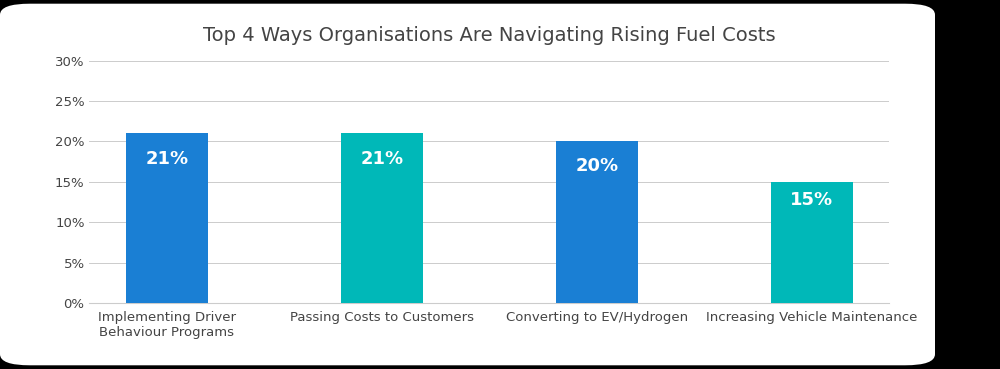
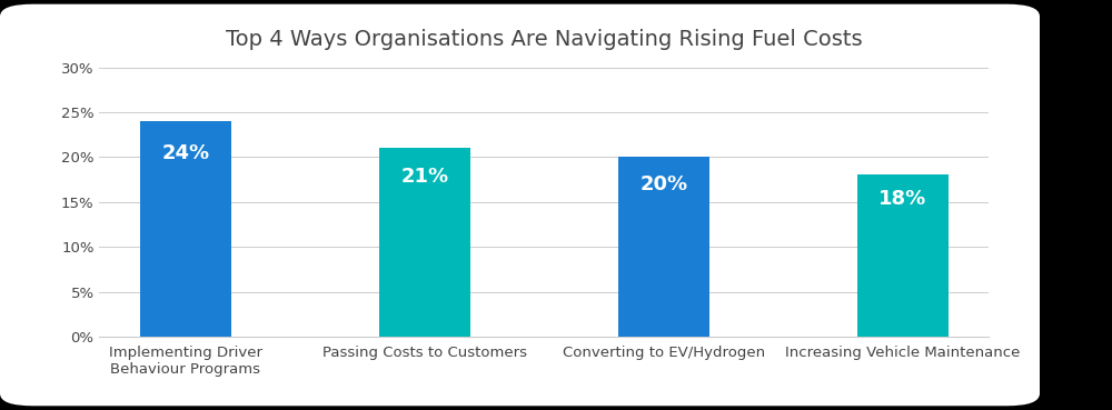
Implementing Driver Behaviour Programs: 21% -> 24%
Increasing Vehicle Maintenance: 15% -> 18%
